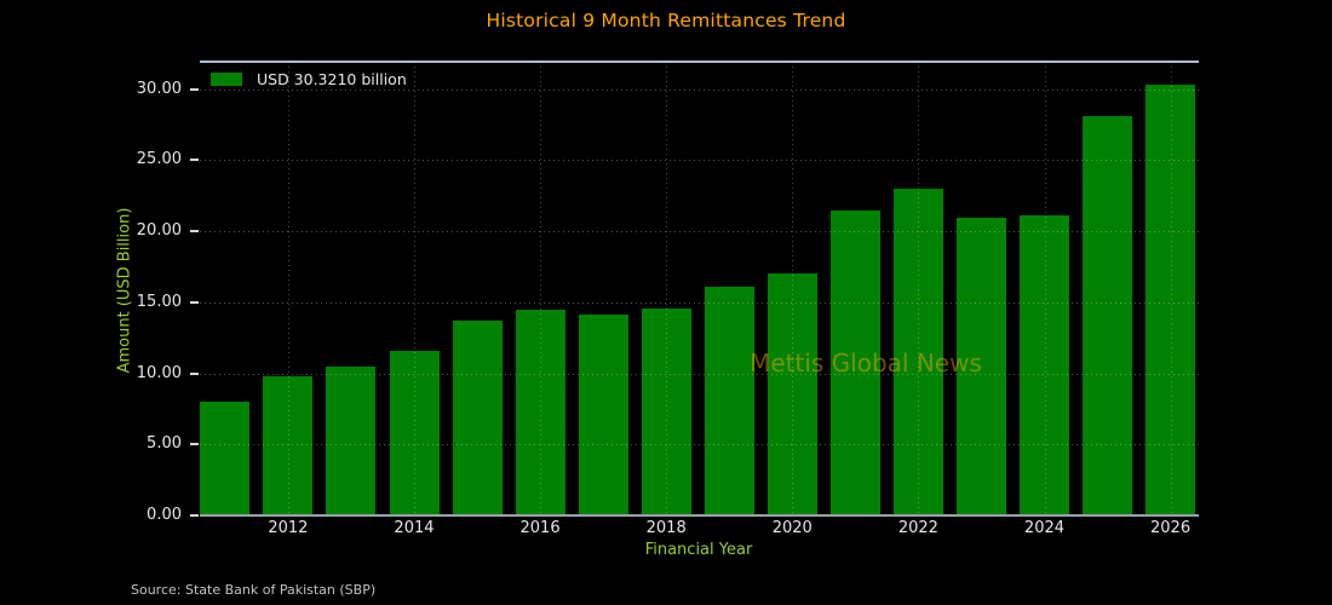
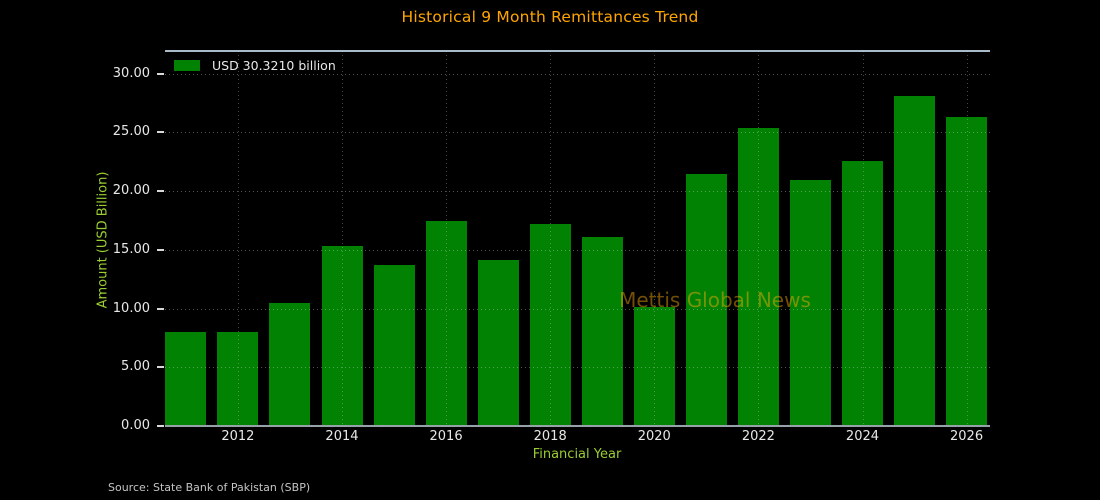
2012: 9.8 -> 8.0
2014: 11.6 -> 15.3
2016: 14.4 -> 17.5
2018: 14.6 -> 17.2
2020: 17.0 -> 10.1
2022: 23.0 -> 25.4
2024: 21.1 -> 22.6
2026: 30.3 -> 26.3
